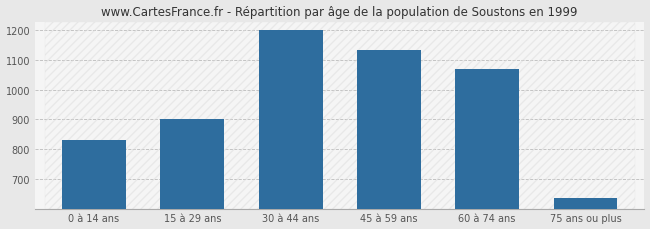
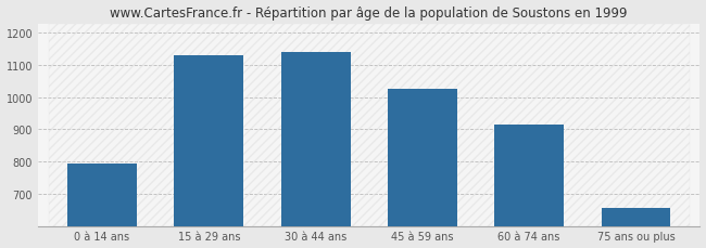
0 à 14 ans: 830 -> 795
15 à 29 ans: 900 -> 1130
30 à 44 ans: 1200 -> 1140
45 à 59 ans: 1135 -> 1025
60 à 74 ans: 1070 -> 915
75 ans ou plus: 635 -> 655
